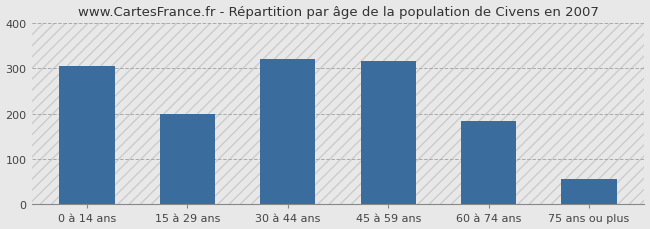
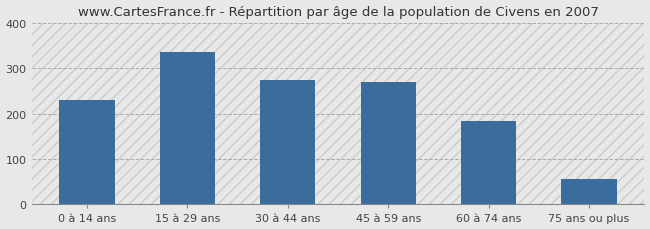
0 à 14 ans: 305 -> 230
15 à 29 ans: 200 -> 335
30 à 44 ans: 320 -> 275
45 à 59 ans: 315 -> 270
